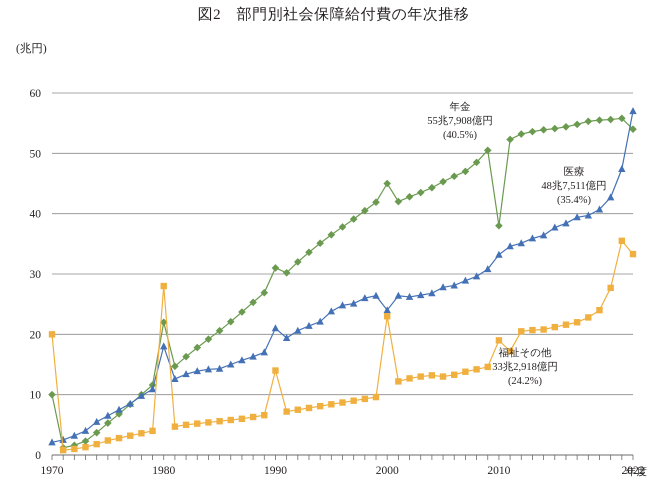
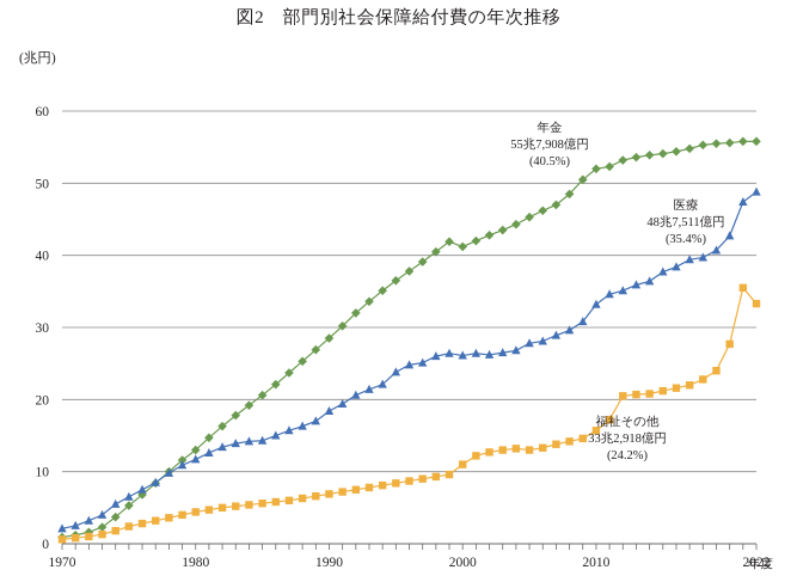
年金/1970: 10 -> 1
福祉その他/1970: 20 -> 1
年金/1980: 22 -> 13
医療/1980: 18 -> 12
福祉その他/1980: 28 -> 4
年金/1990: 31 -> 28
医療/1990: 21 -> 18
福祉その他/1990: 14 -> 7
年金/2000: 45 -> 41
医療/2000: 24 -> 26
福祉その他/2000: 23 -> 11
年金/2010: 38 -> 52
福祉その他/2010: 19 -> 16
年金/2022: 54 -> 56
医療/2022: 57 -> 49
